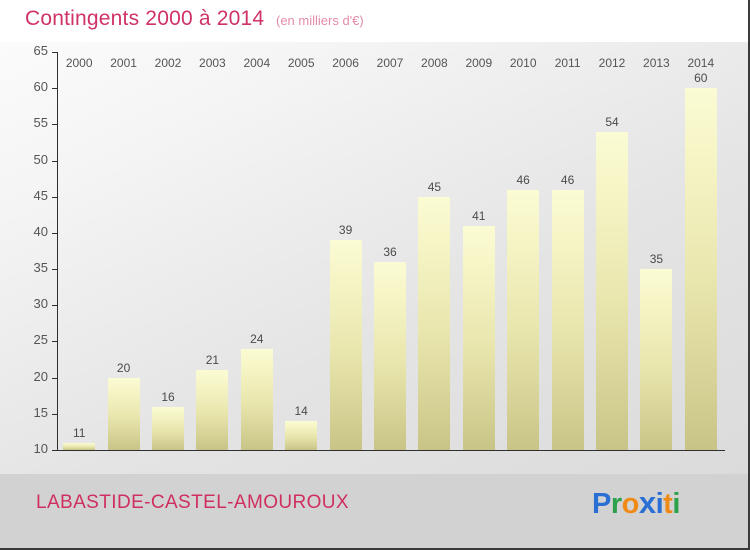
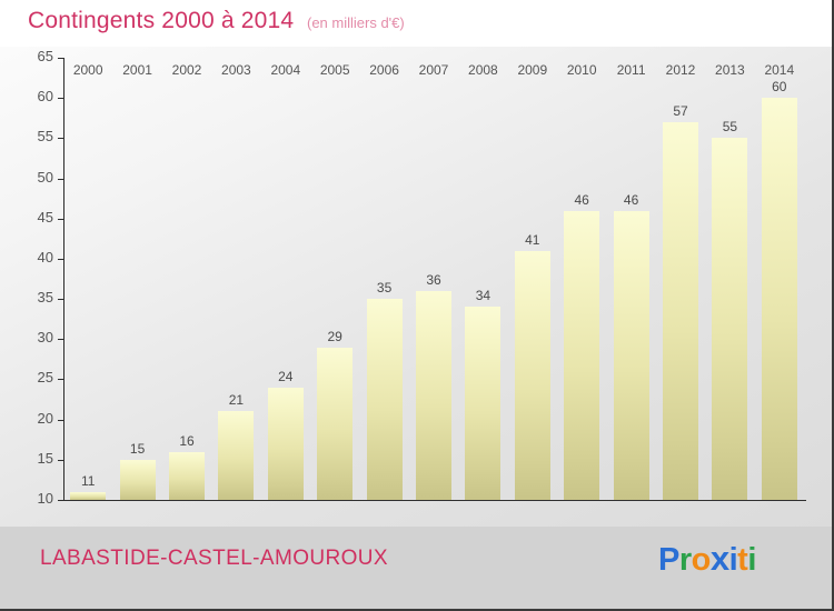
2001: 20 -> 15
2005: 14 -> 29
2006: 39 -> 35
2008: 45 -> 34
2012: 54 -> 57
2013: 35 -> 55
